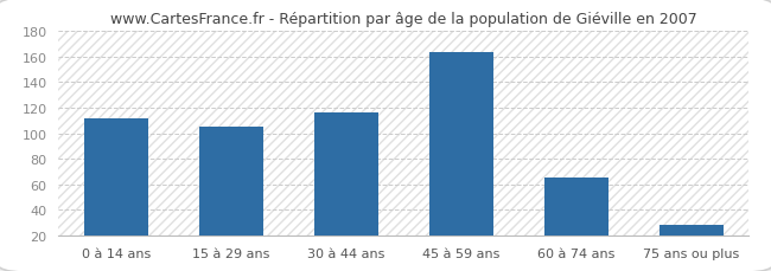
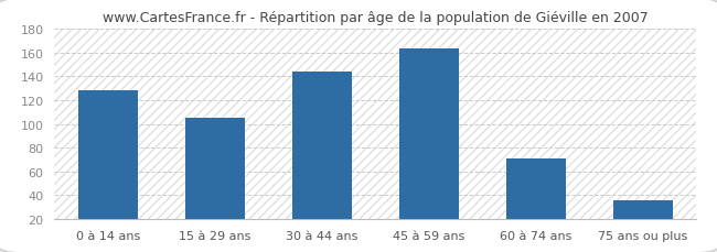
0 à 14 ans: 112 -> 128
30 à 44 ans: 116 -> 144
60 à 74 ans: 65 -> 71
75 ans ou plus: 28 -> 36
